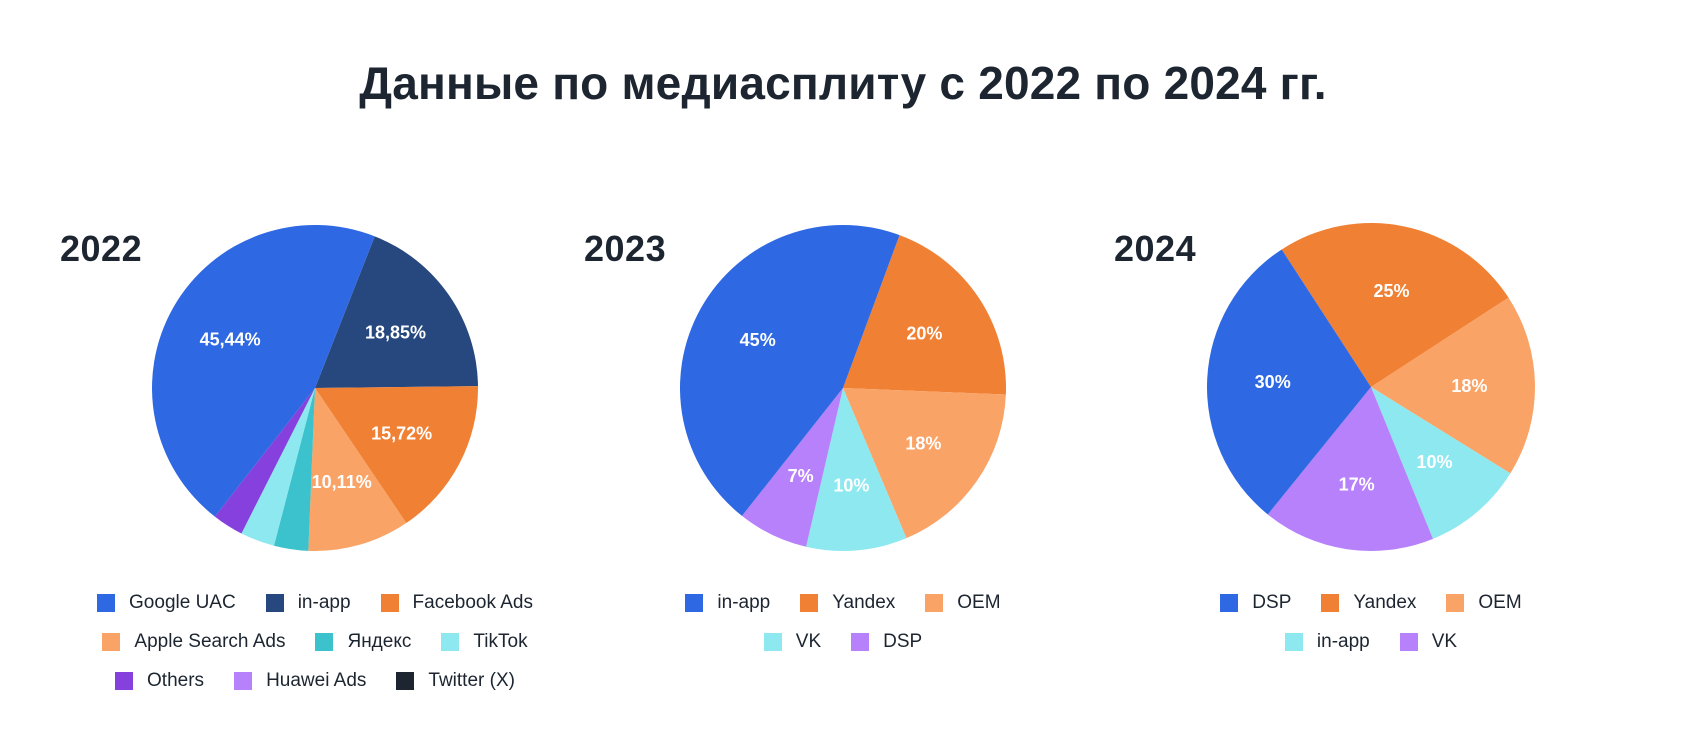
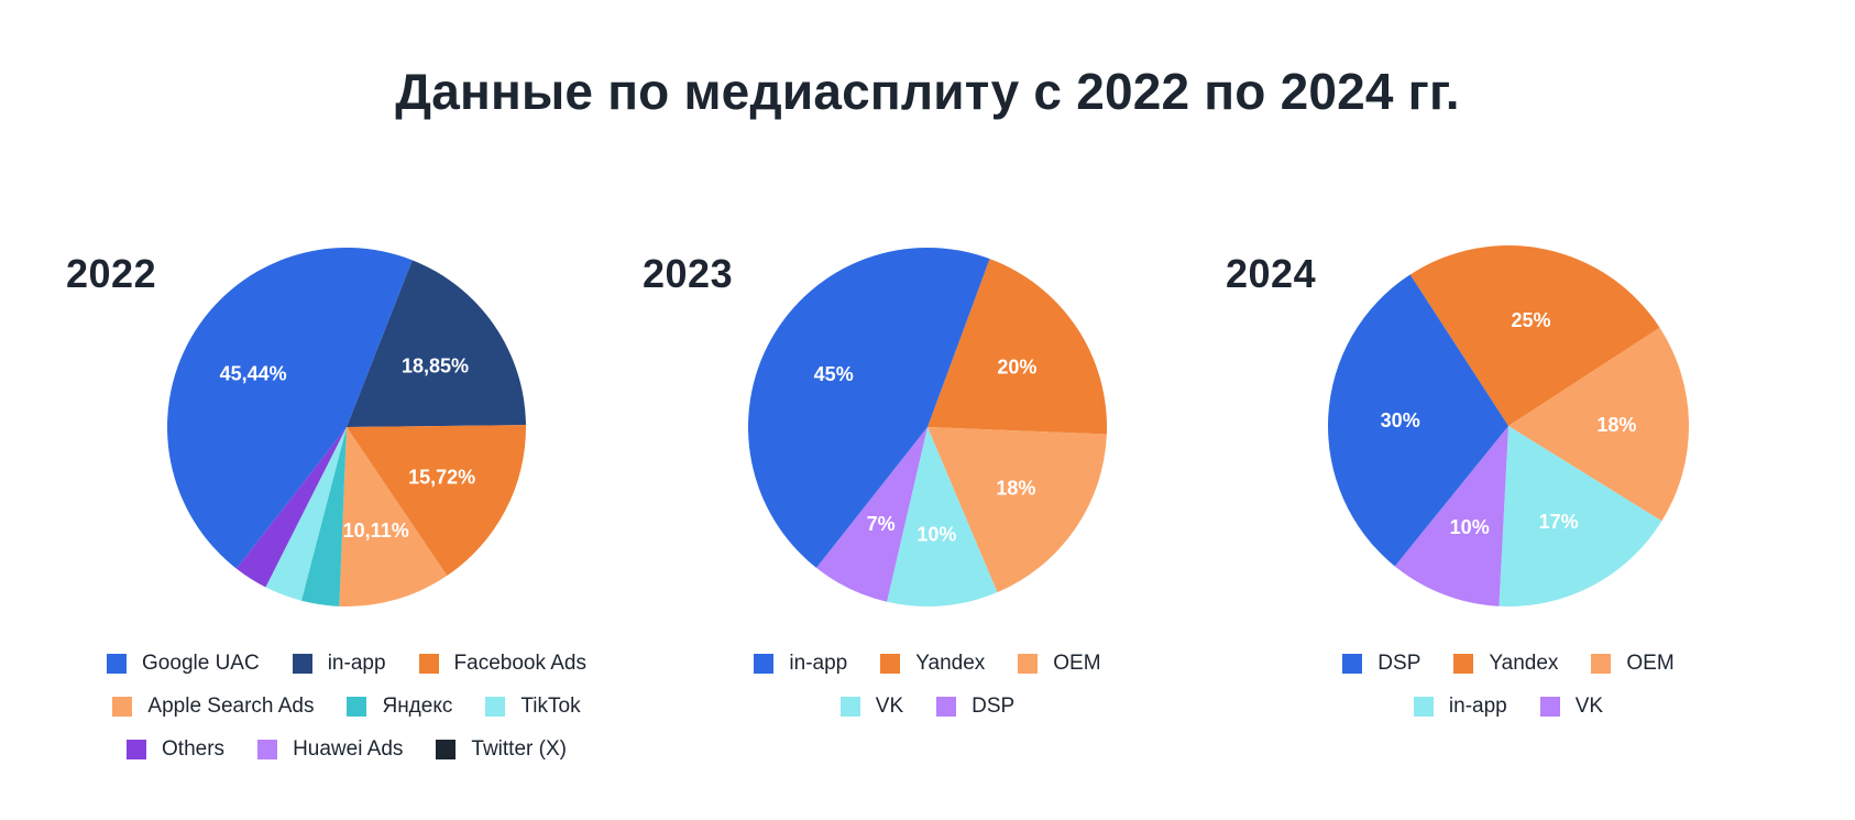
2024/in-app: 10% -> 17%
2024/VK: 17% -> 10%
